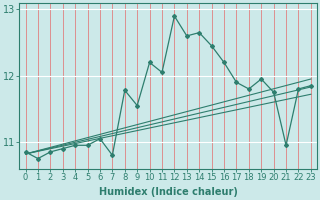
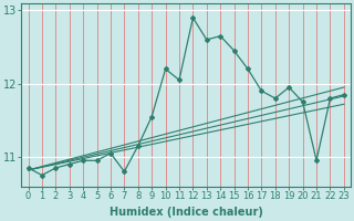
8: 11.78 -> 11.15
